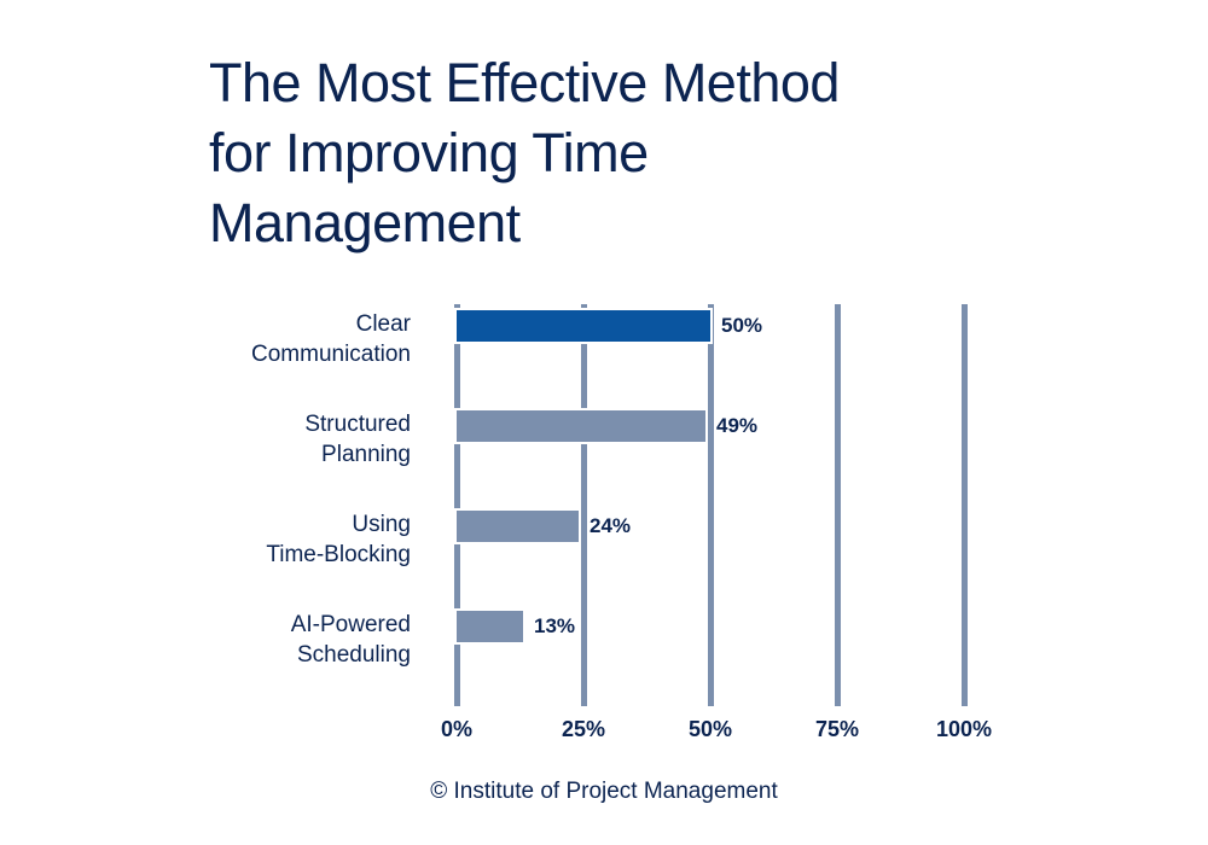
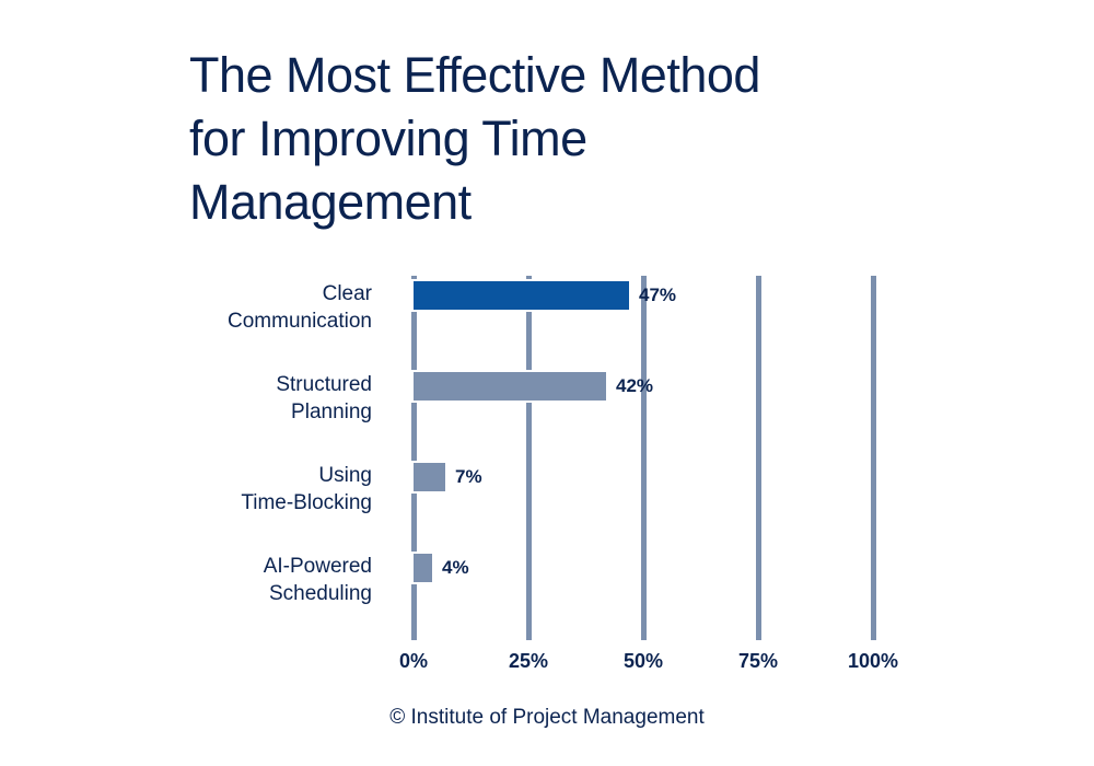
Clear Communication: 50% -> 47%
Structured Planning: 49% -> 42%
Using Time-Blocking: 24% -> 7%
AI-Powered Scheduling: 13% -> 4%
